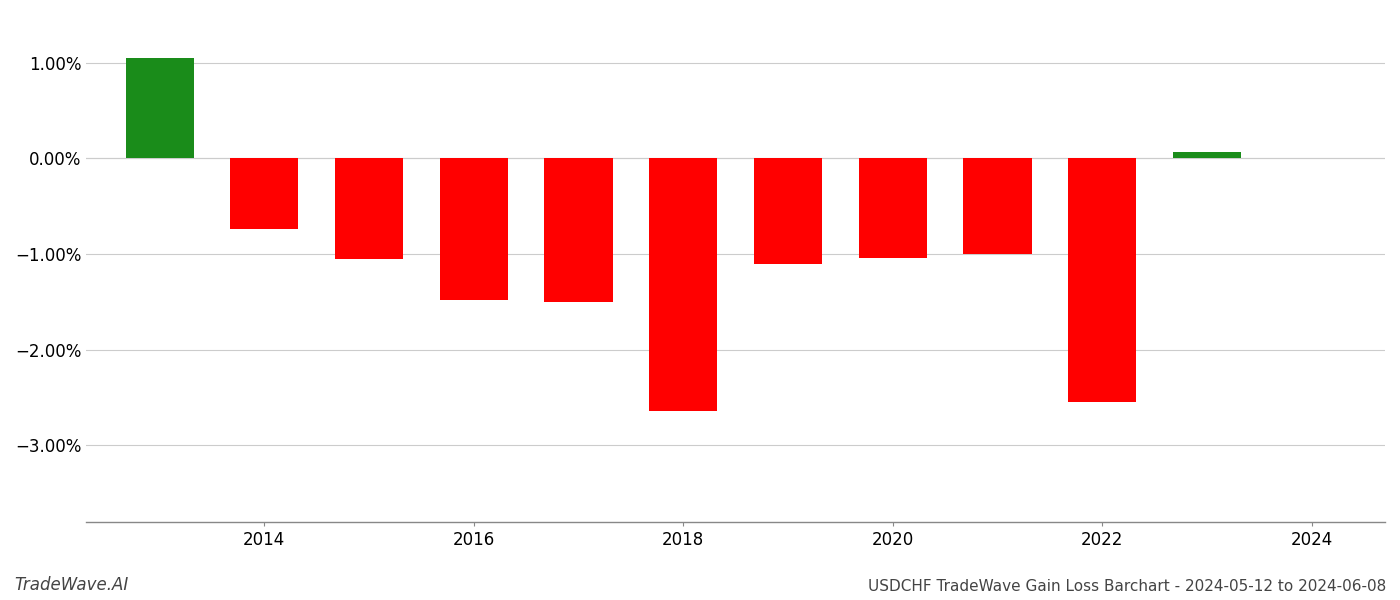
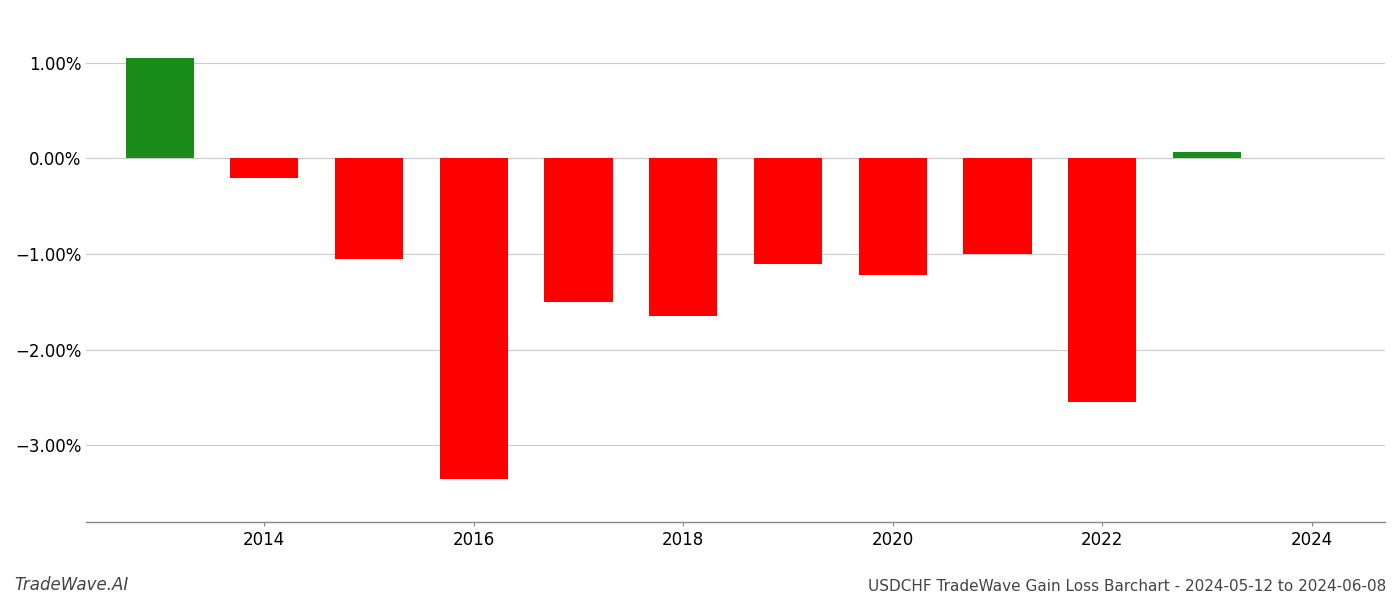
2014: -0.74% -> -0.20%
2016: -1.48% -> -3.35%
2018: -2.64% -> -1.65%
2020: -1.04% -> -1.22%
